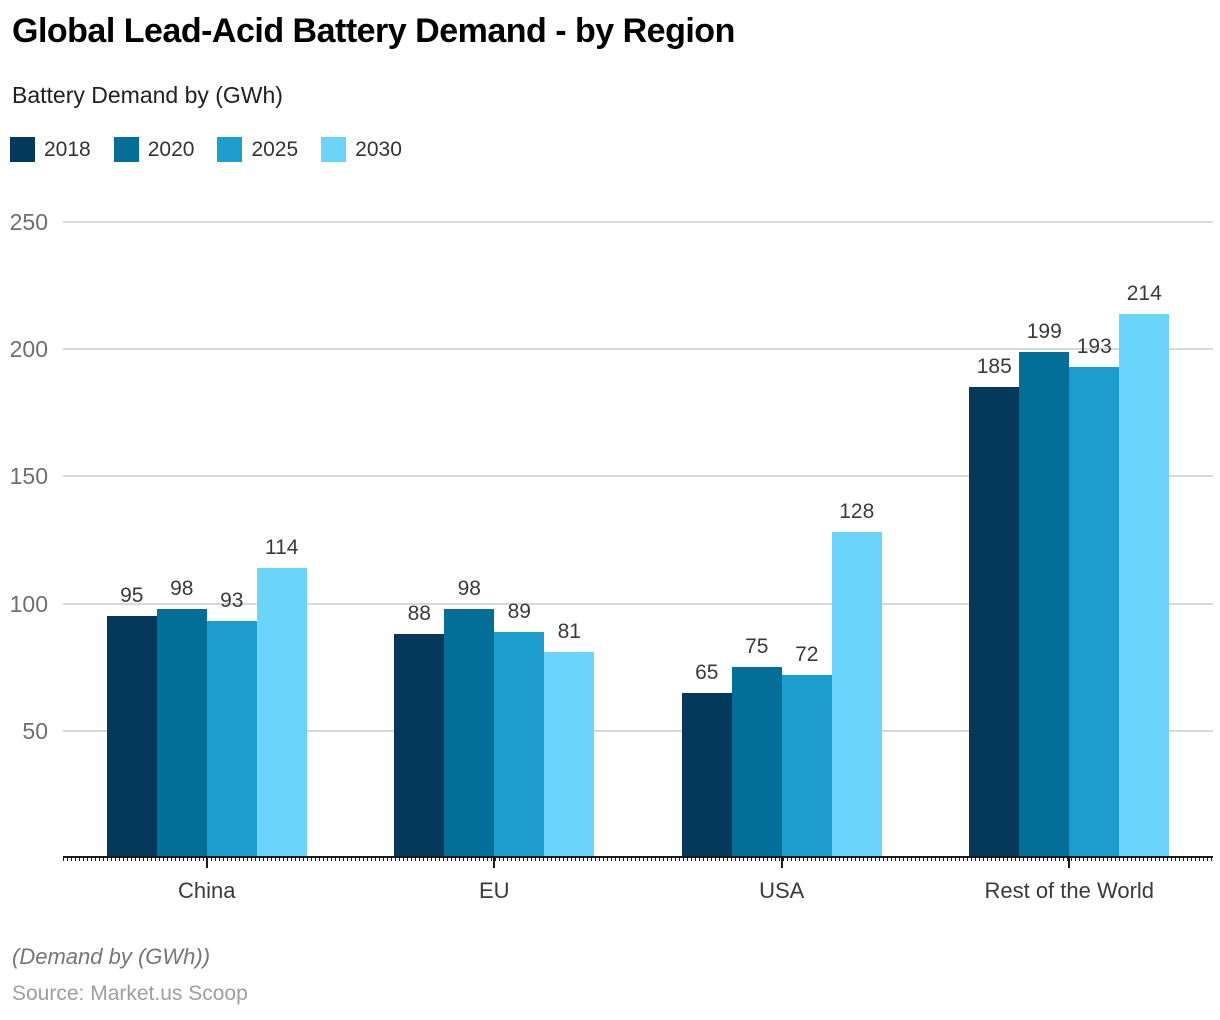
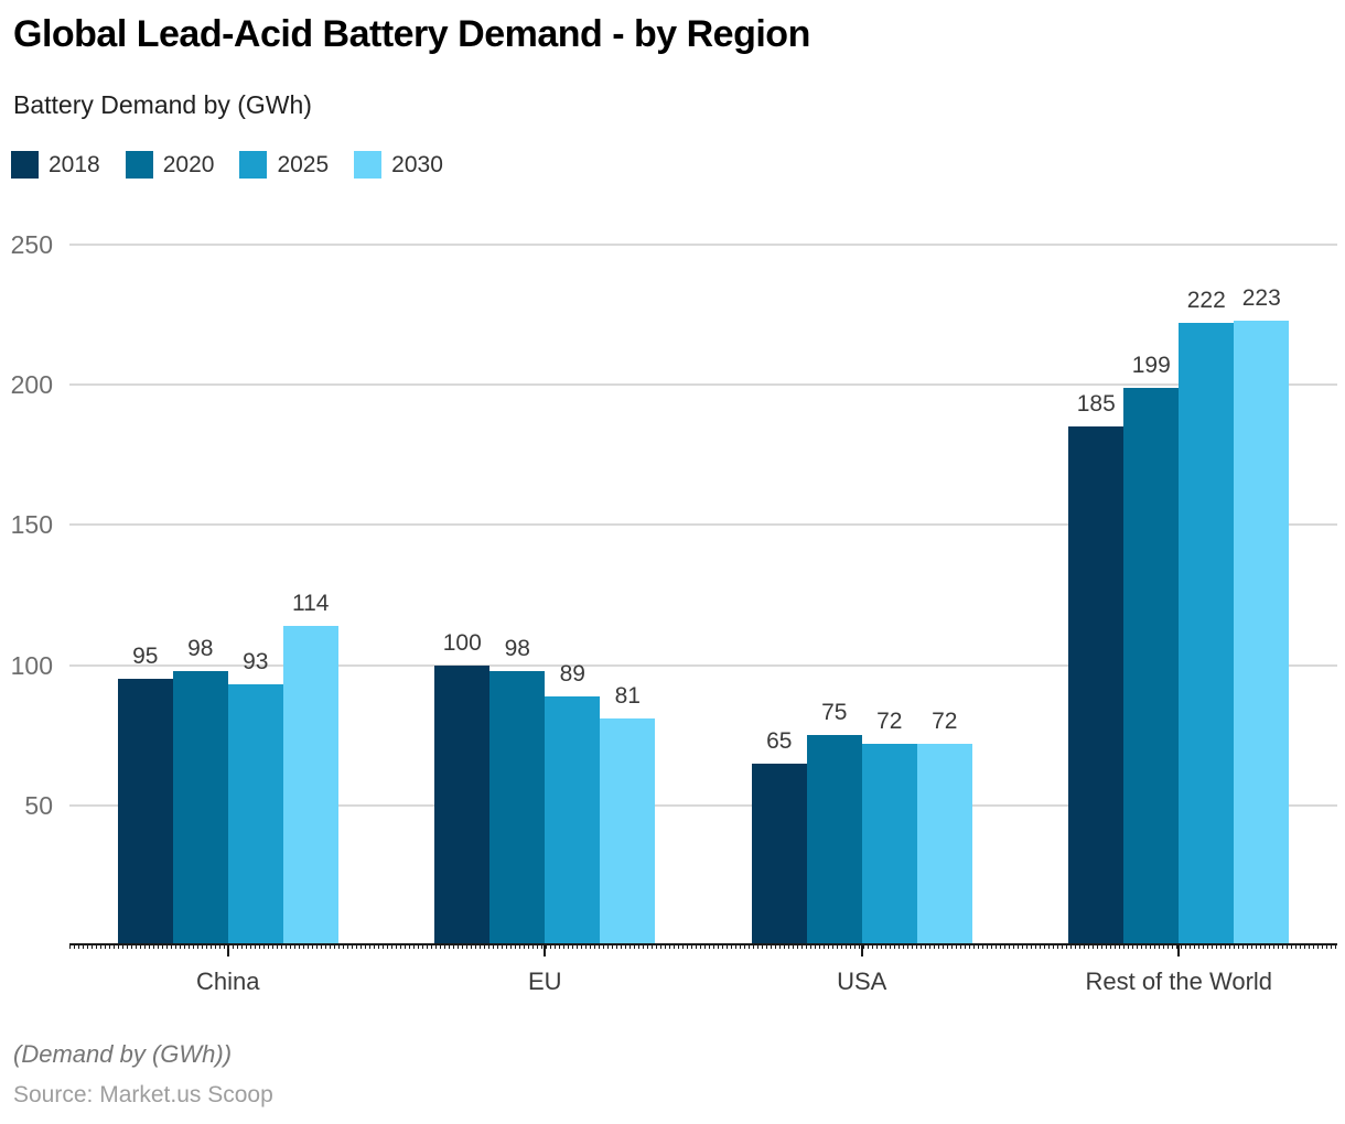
2018/EU: 88 -> 100
2030/USA: 128 -> 72
2025/Rest of the World: 193 -> 222
2030/Rest of the World: 214 -> 223
